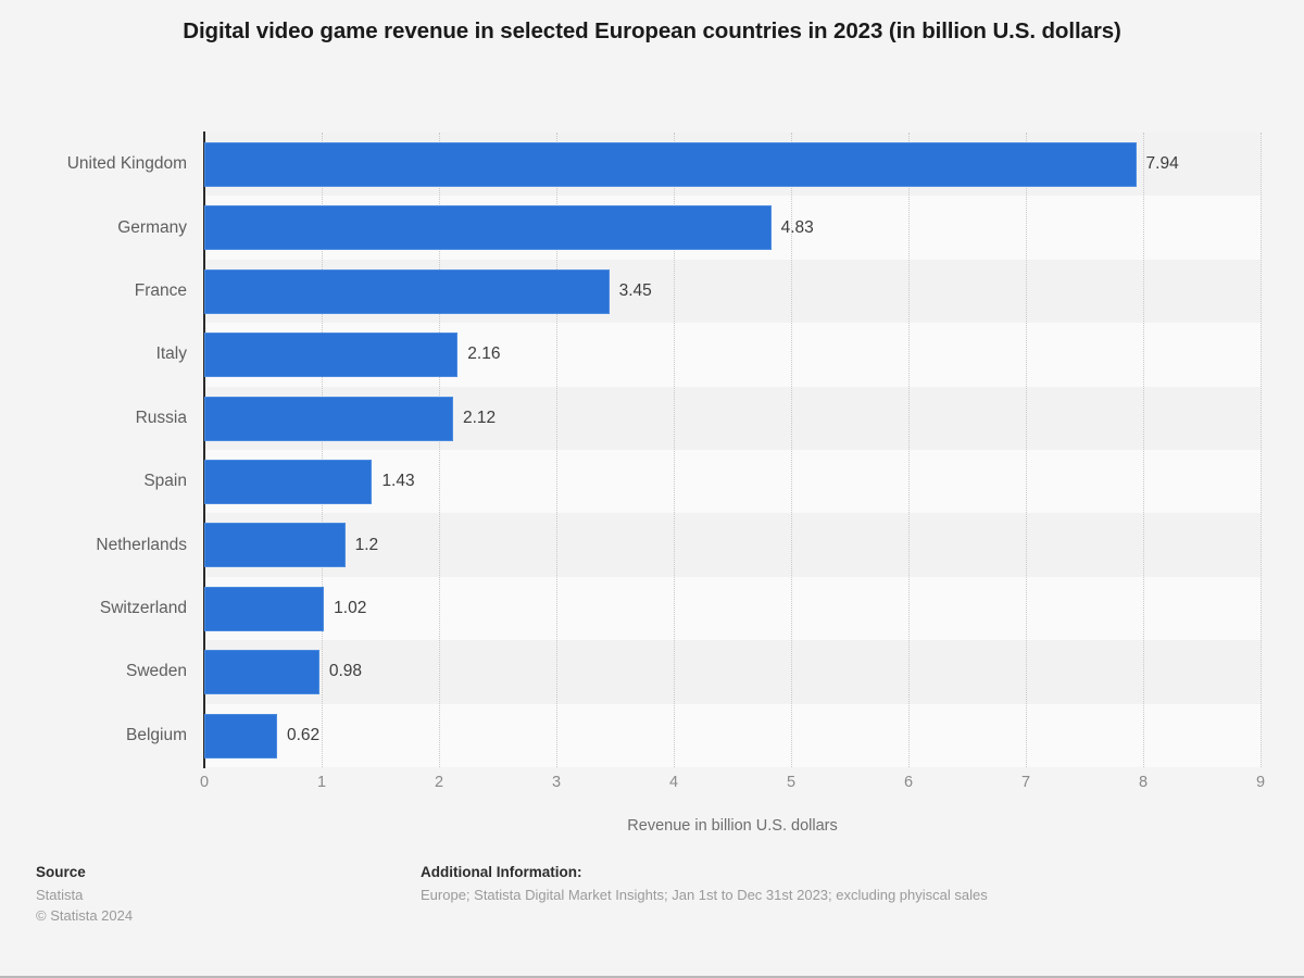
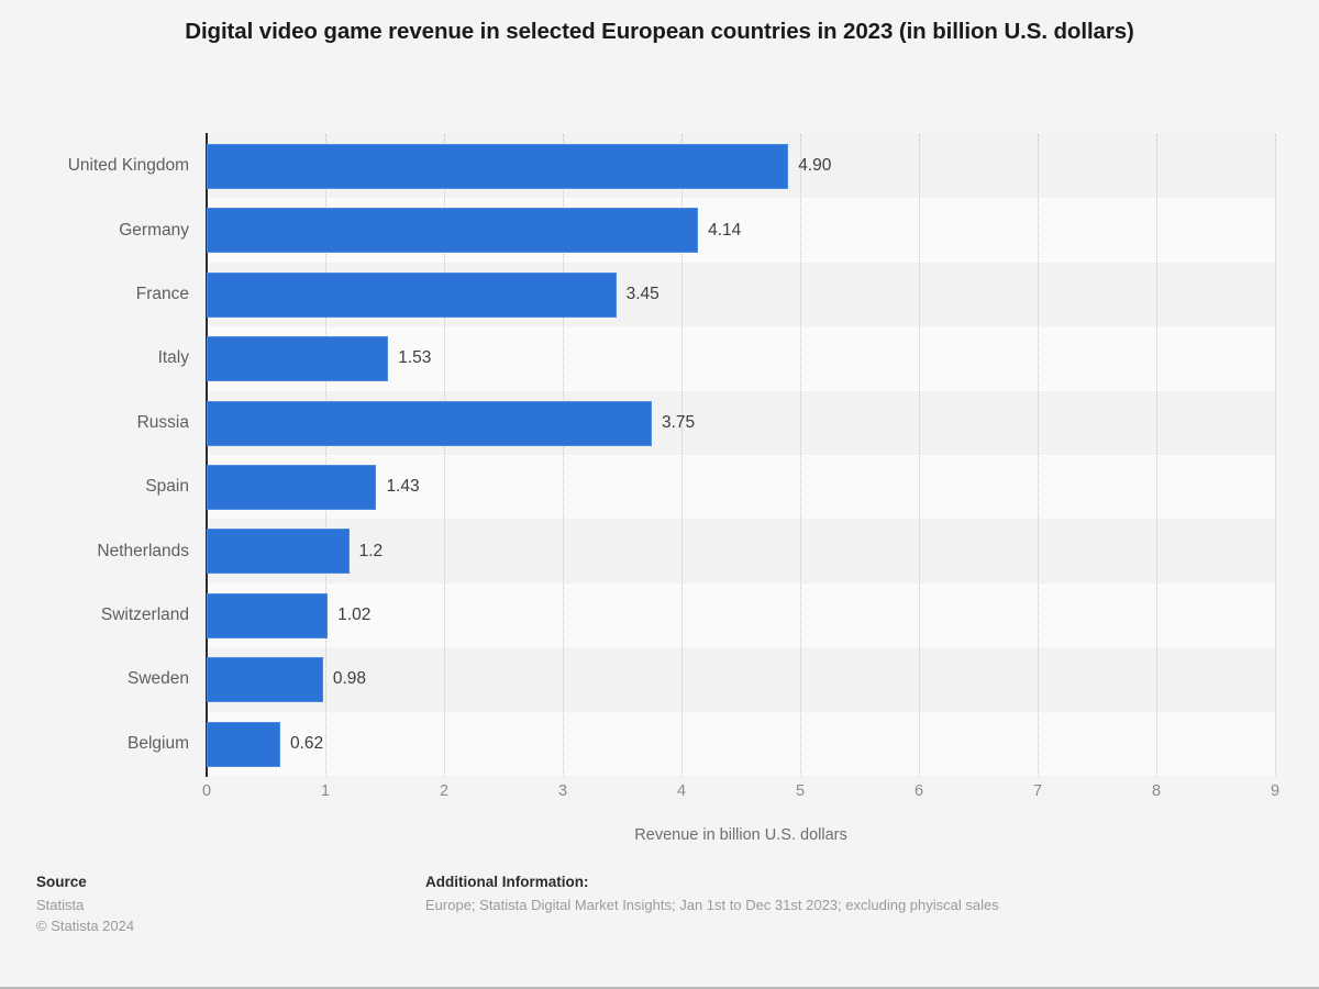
United Kingdom: 7.94 -> 4.90
Germany: 4.83 -> 4.14
Italy: 2.16 -> 1.53
Russia: 2.12 -> 3.75
